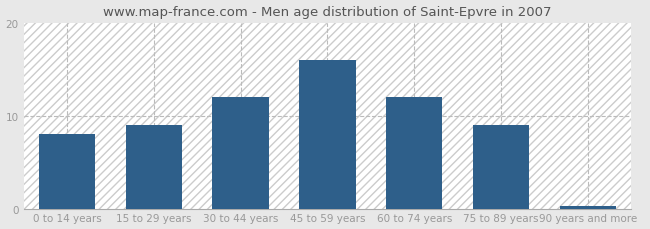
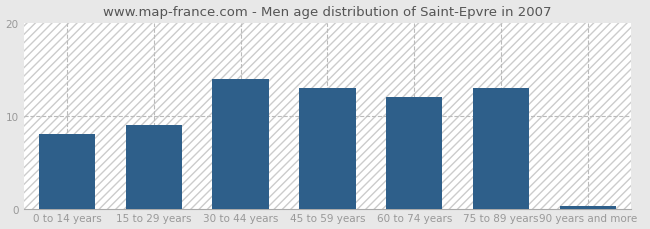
30 to 44 years: 12.0 -> 14.0
45 to 59 years: 16.0 -> 13.0
75 to 89 years: 9.0 -> 13.0
